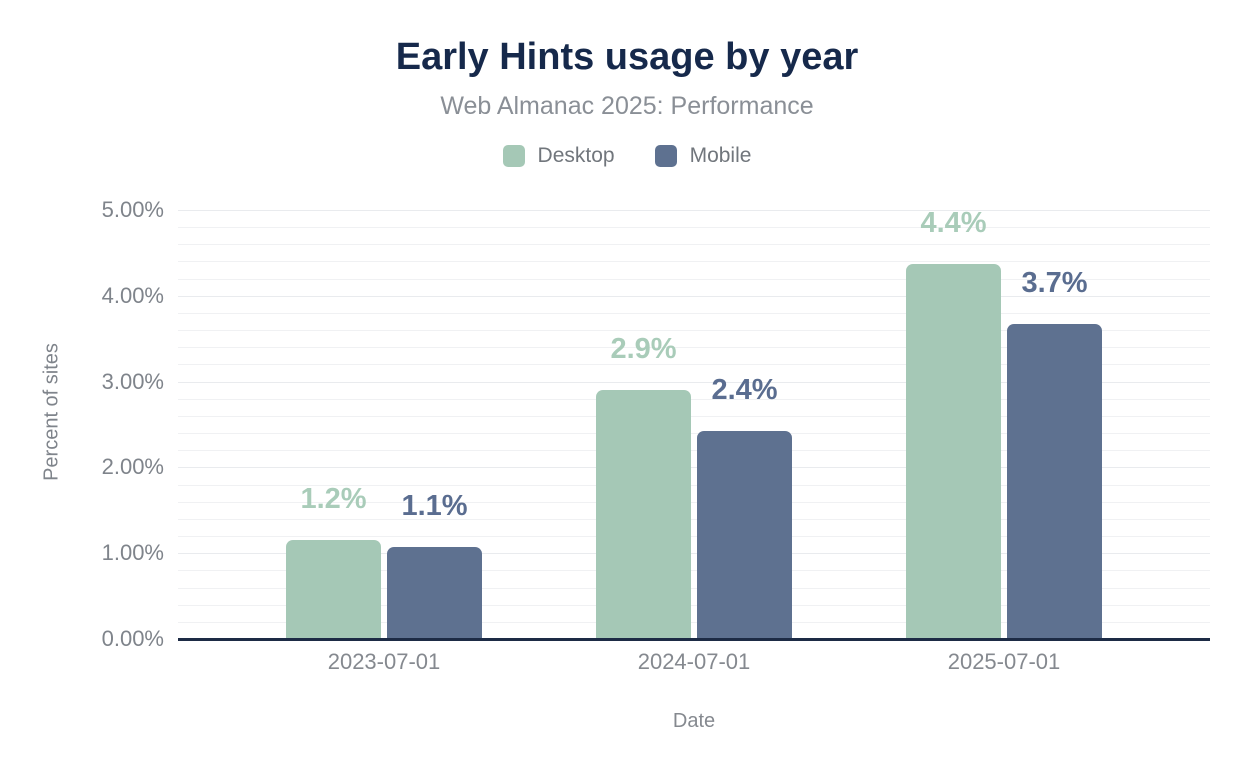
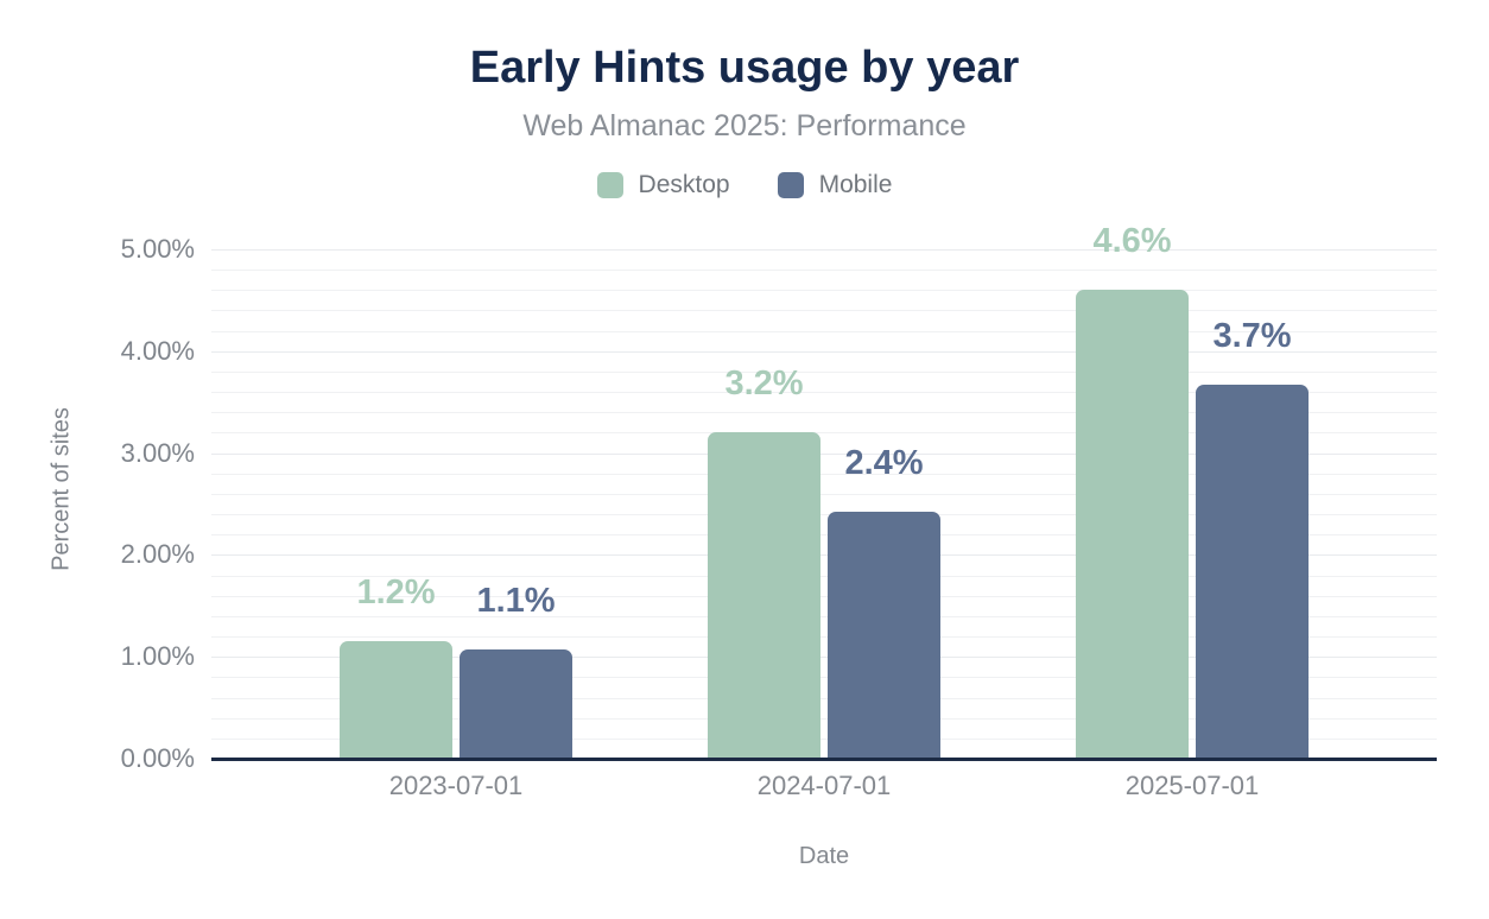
Desktop/2024-07-01: 2.9% -> 3.2%
Desktop/2025-07-01: 4.4% -> 4.6%
